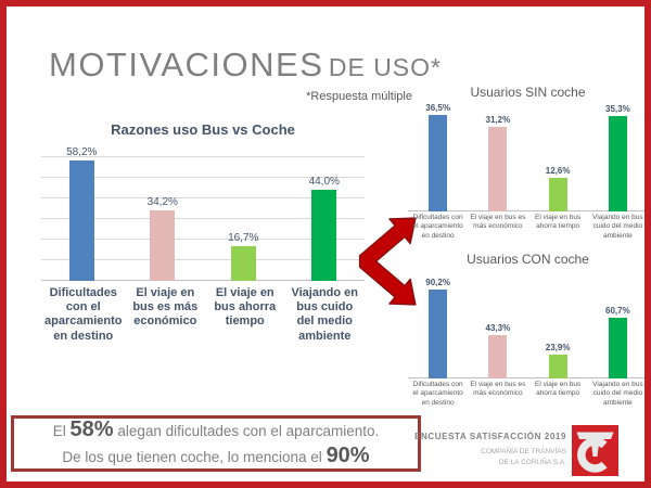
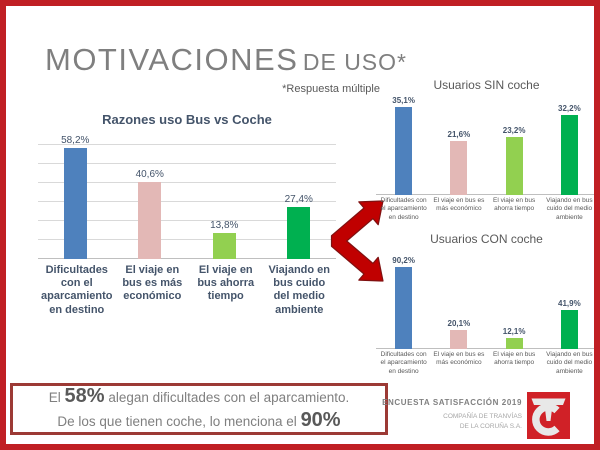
Razones uso Bus vs Coche/El viaje en bus es más económico: 34,2% -> 40,6%
Razones uso Bus vs Coche/El viaje en bus ahorra tiempo: 16,7% -> 13,8%
Razones uso Bus vs Coche/Viajando en bus cuido del medio ambiente: 44,0% -> 27,4%
Usuarios SIN coche/Dificultades con el aparcamiento en destino: 36,5% -> 35,1%
Usuarios SIN coche/El viaje en bus es más económico: 31,2% -> 21,6%
Usuarios SIN coche/El viaje en bus ahorra tiempo: 12,6% -> 23,2%
Usuarios SIN coche/Viajando en bus cuido del medio ambiente: 35,3% -> 32,2%
Usuarios CON coche/El viaje en bus es más económico: 43,3% -> 20,1%
Usuarios CON coche/El viaje en bus ahorra tiempo: 23,9% -> 12,1%
Usuarios CON coche/Viajando en bus cuido del medio ambiente: 60,7% -> 41,9%
